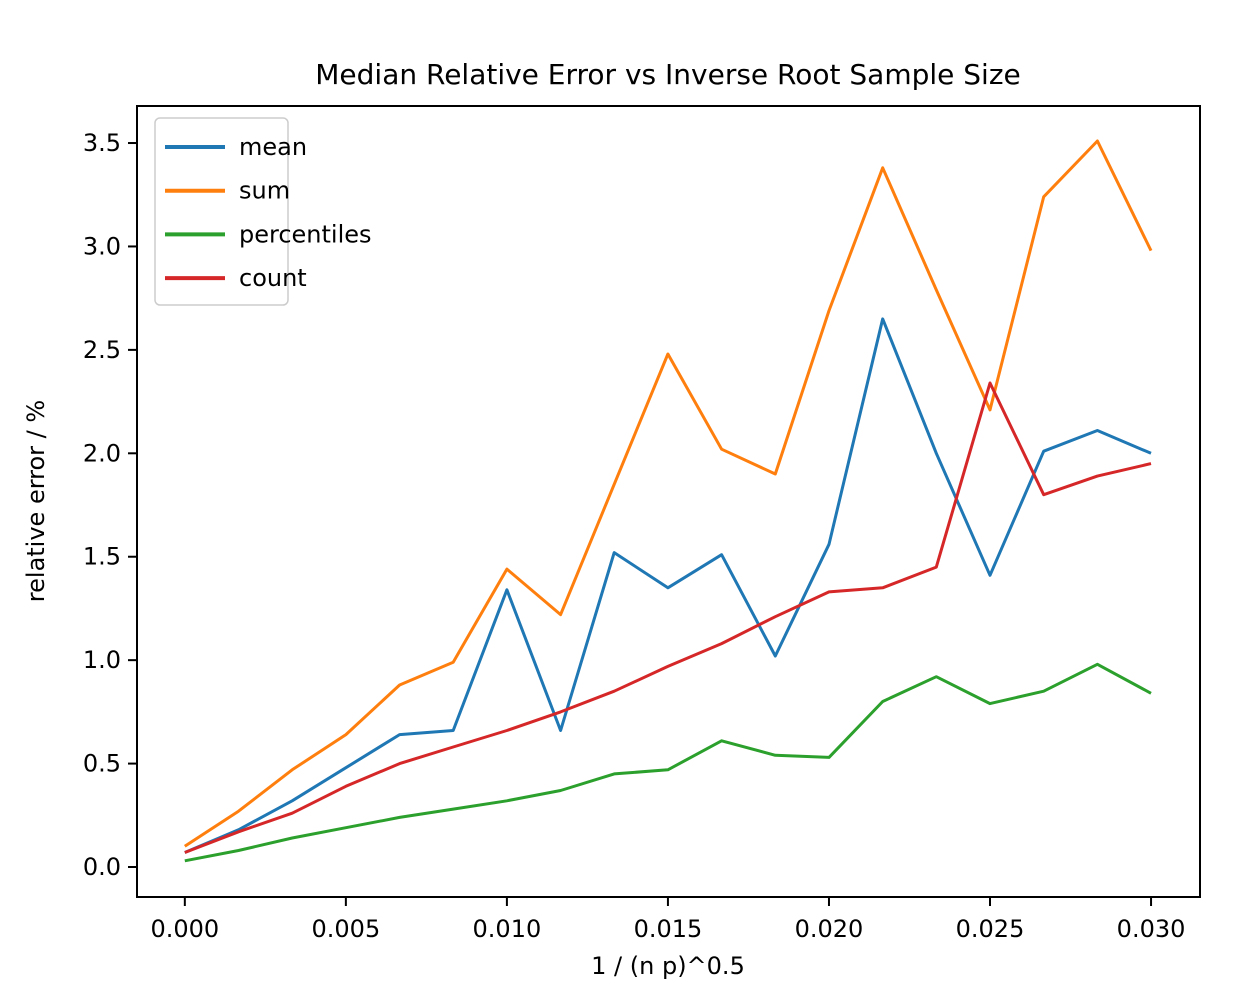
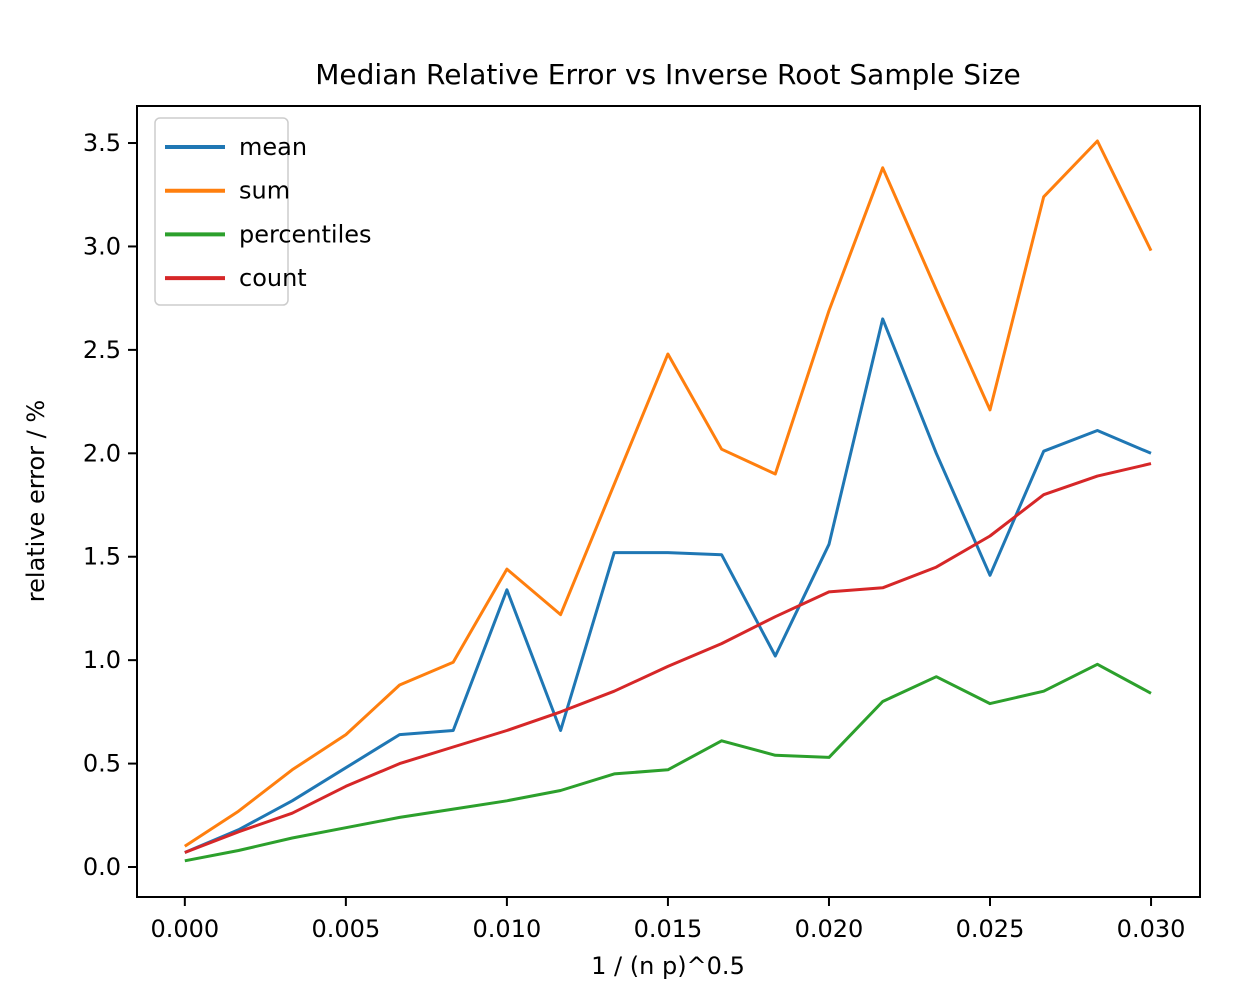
mean/0.015: 1.35 -> 1.52
count/0.025: 2.34 -> 1.60
